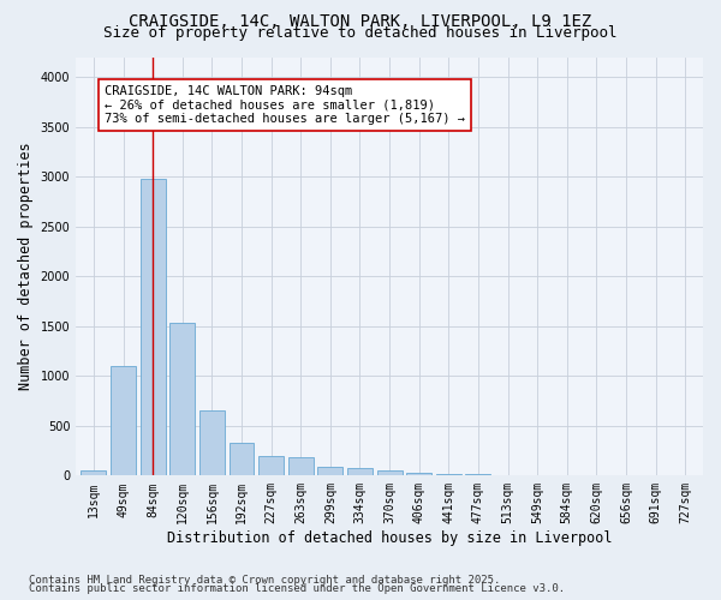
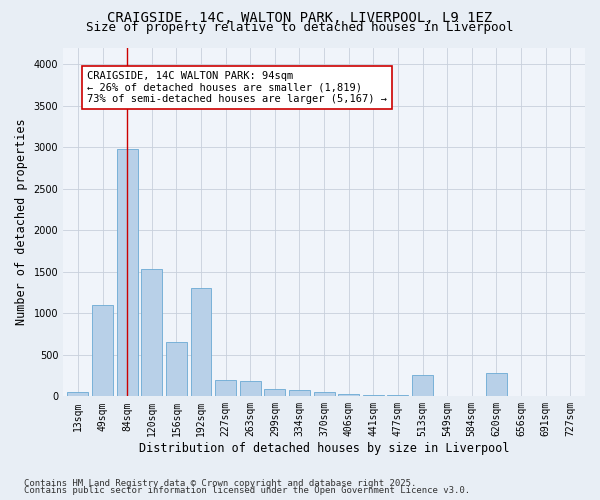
192sqm: 330 -> 1300
513sqm: 10 -> 260
620sqm: 0 -> 280
